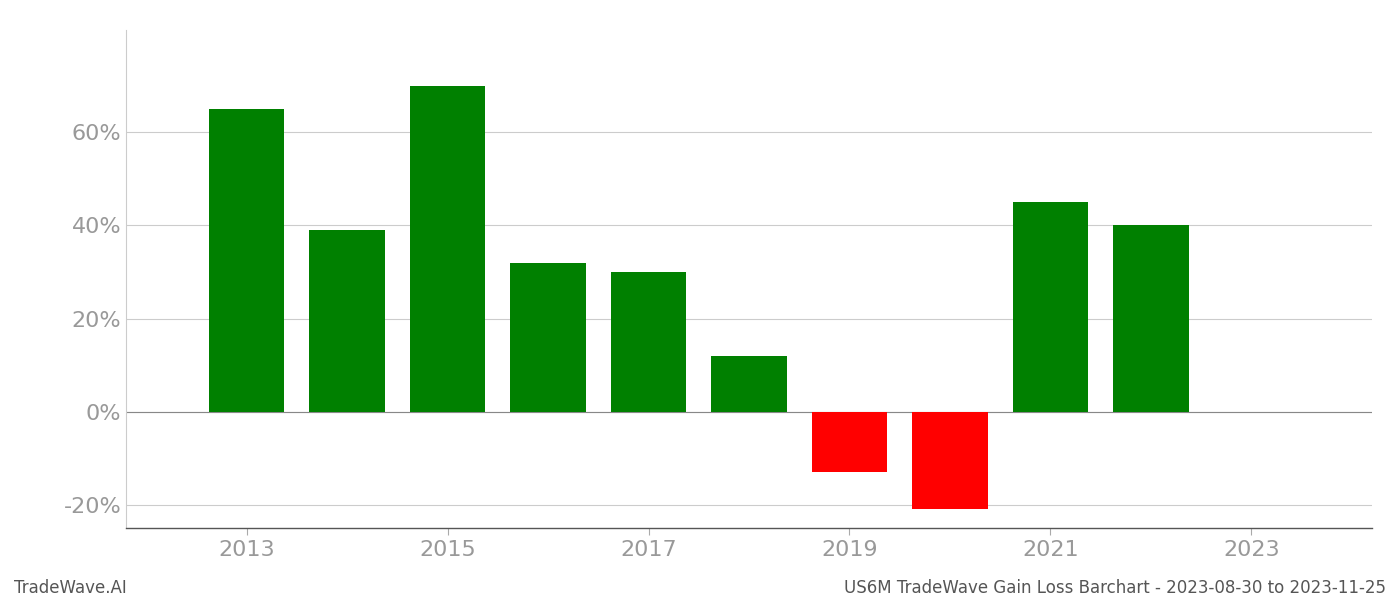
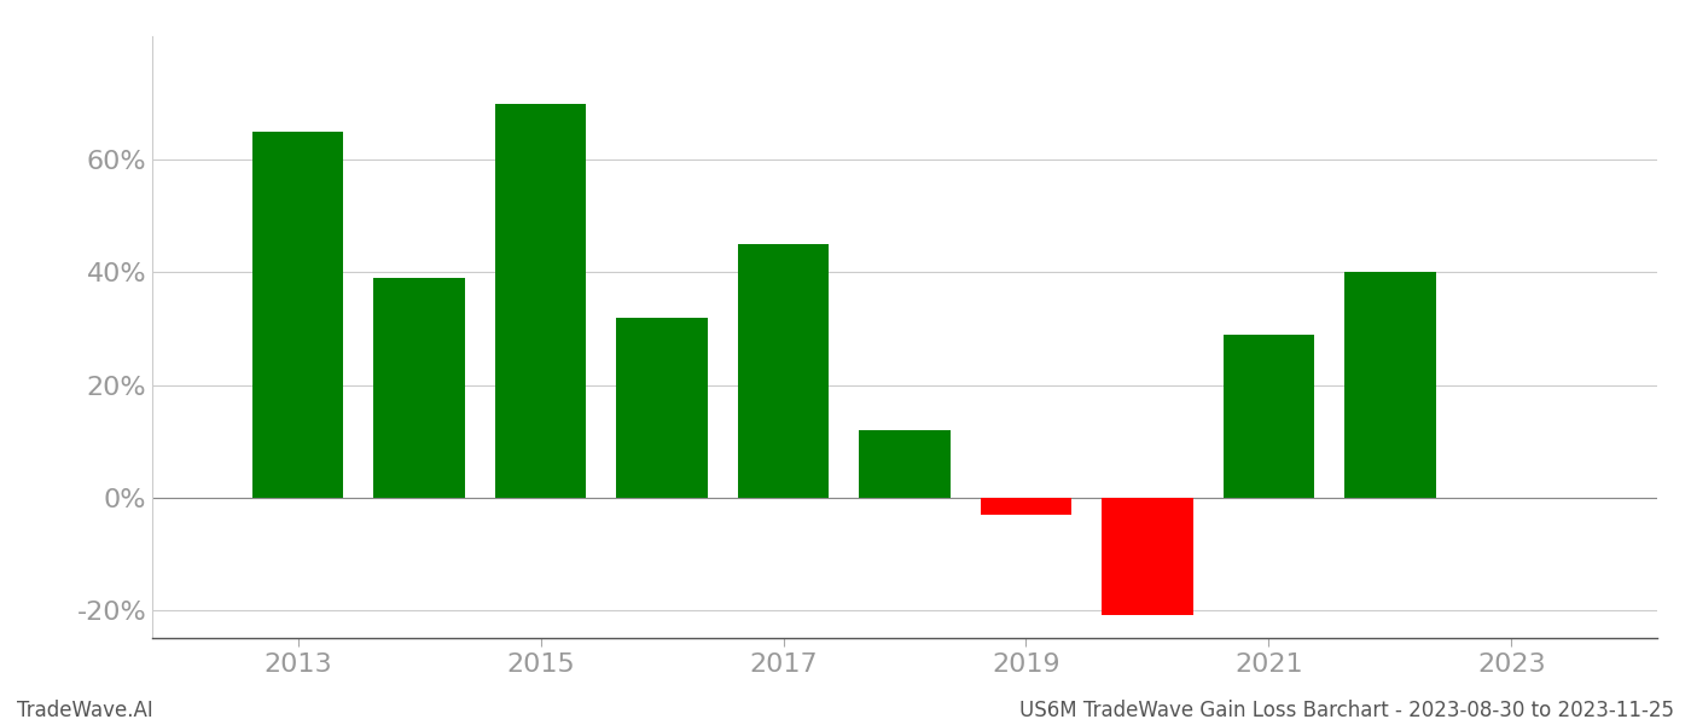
2017: 30% -> 45%
2019: -13% -> -3%
2021: 45% -> 29%
